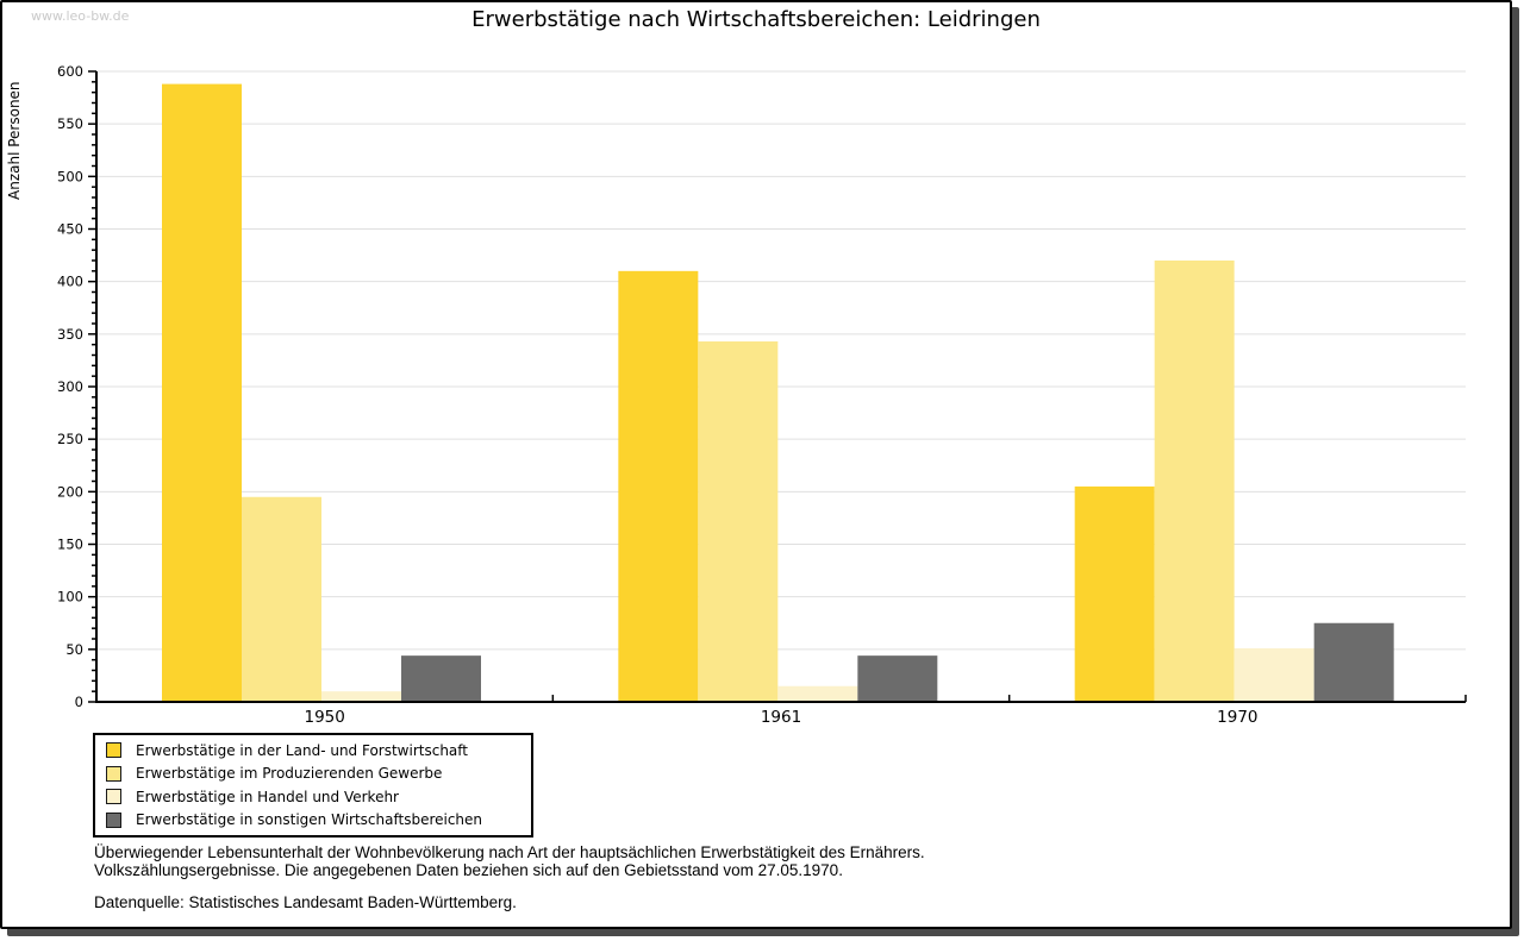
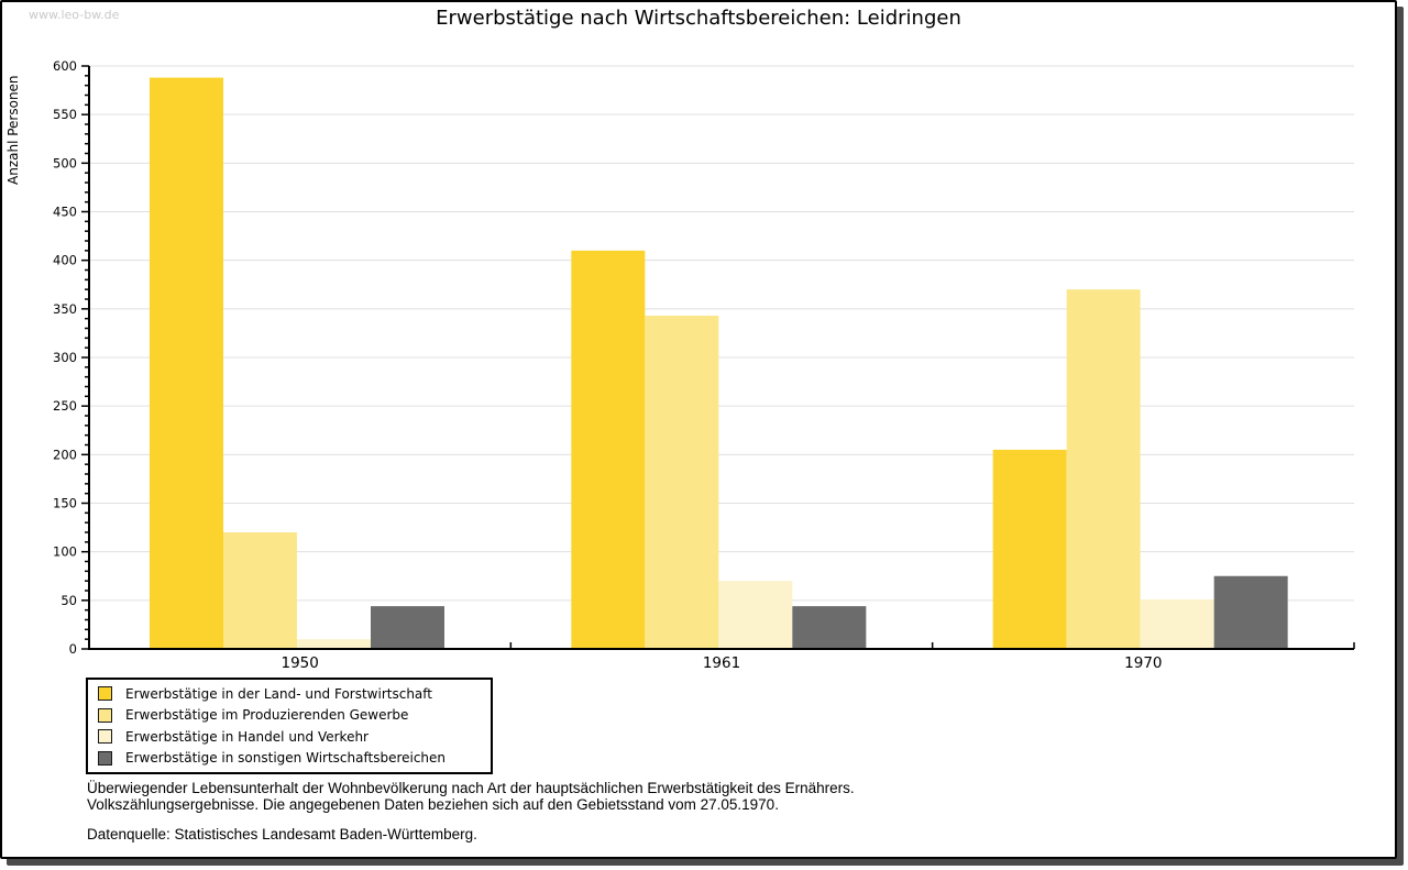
Erwerbstätige im Produzierenden Gewerbe/1950: 200 -> 120
Erwerbstätige in Handel und Verkehr/1961: 20 -> 70
Erwerbstätige im Produzierenden Gewerbe/1970: 420 -> 370
